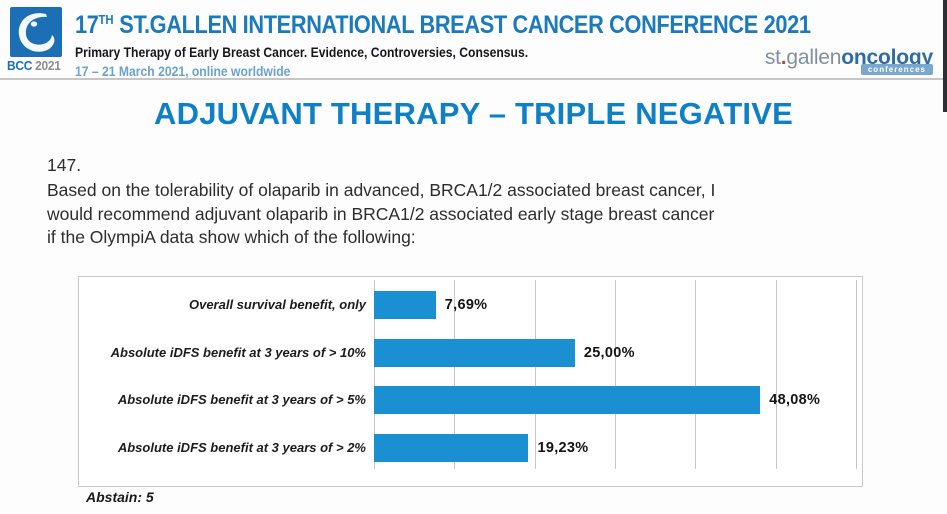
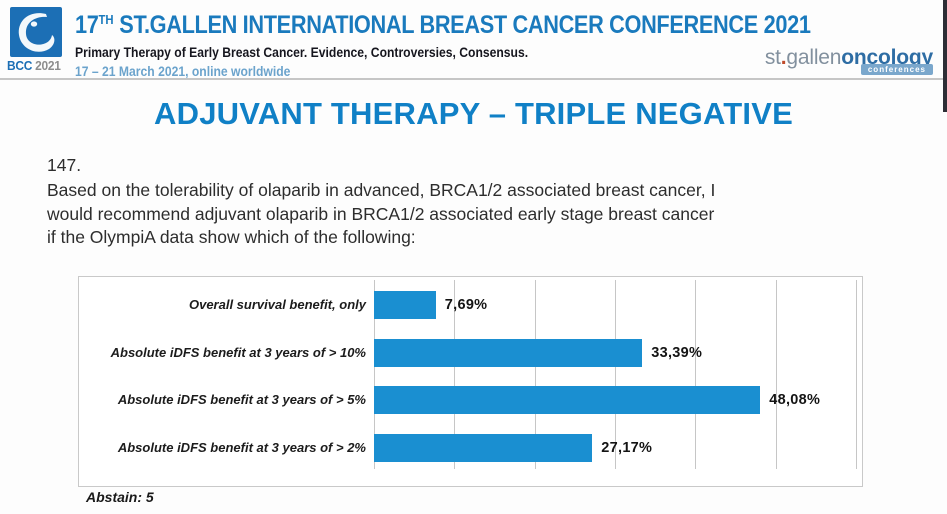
Absolute iDFS benefit at 3 years of > 10%: 25,00% -> 33,39%
Absolute iDFS benefit at 3 years of > 2%: 19,23% -> 27,17%
